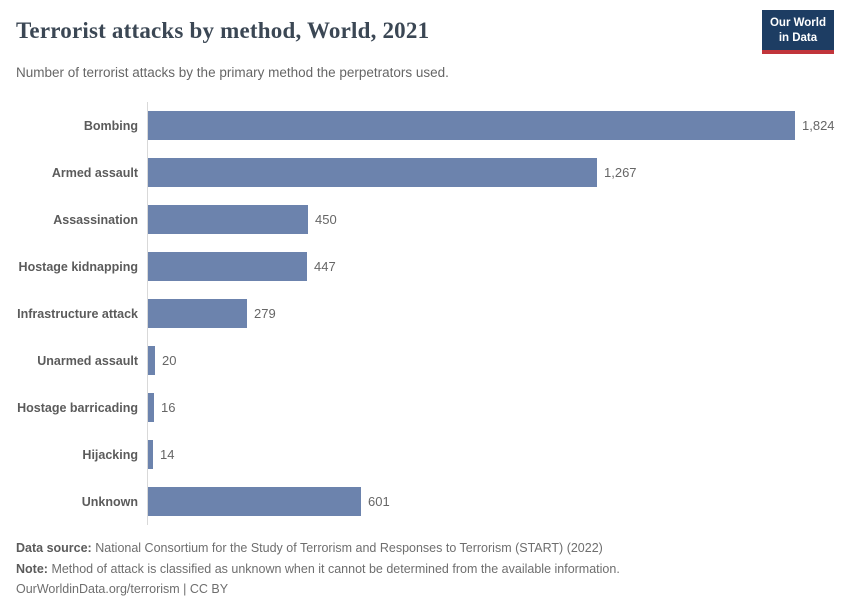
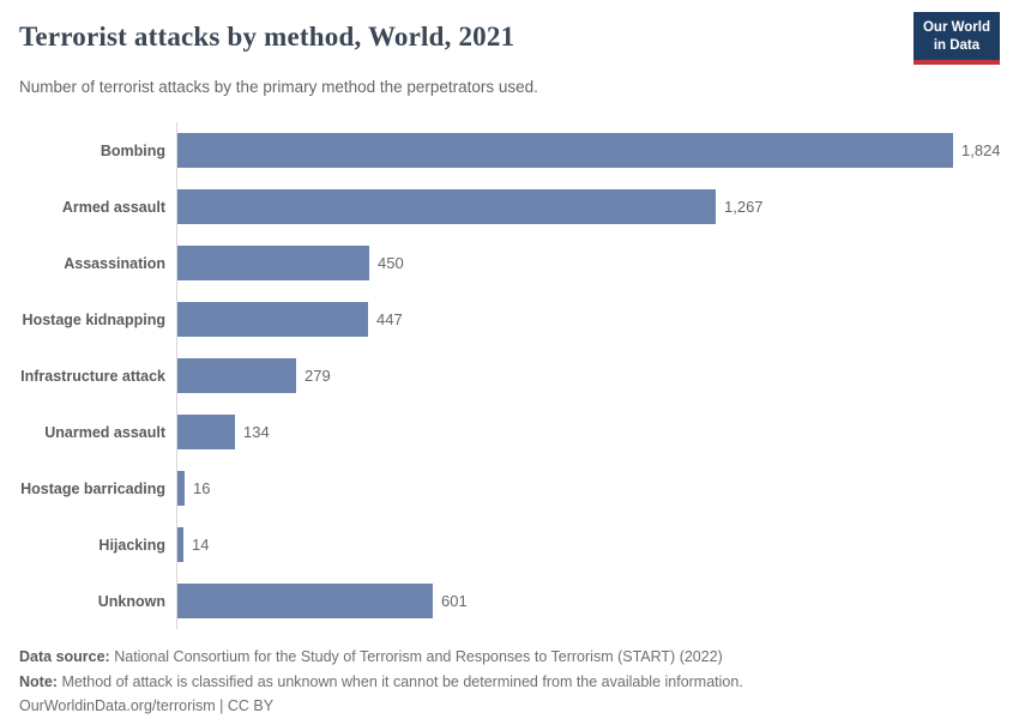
Unarmed assault: 20 -> 134
